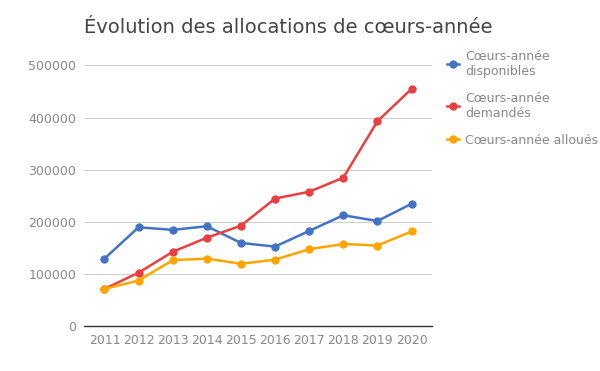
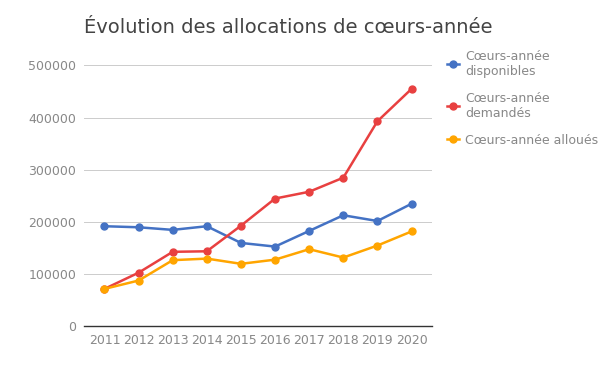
Cœurs-année disponibles/2011: 130000 -> 192000
Cœurs-année demandés/2014: 170000 -> 144000
Cœurs-année alloués/2018: 158000 -> 132000
